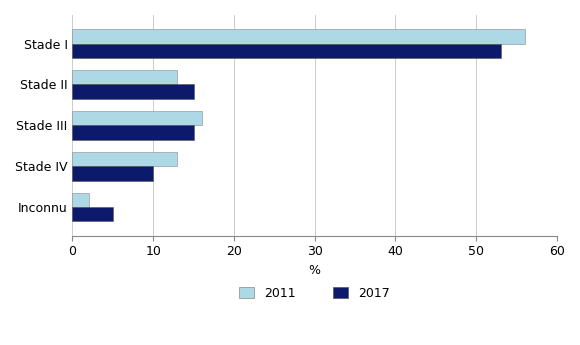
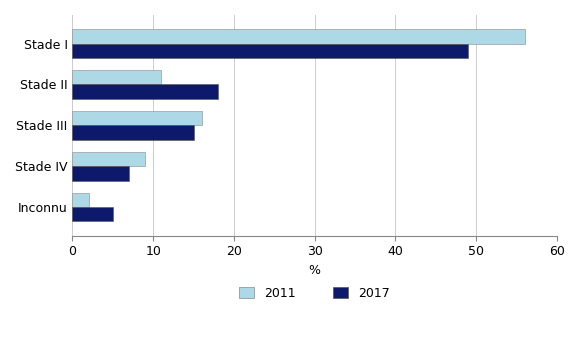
2017/Stade I: 53 -> 49
2011/Stade II: 13 -> 11
2017/Stade II: 15 -> 18
2011/Stade IV: 13 -> 9
2017/Stade IV: 10 -> 7
